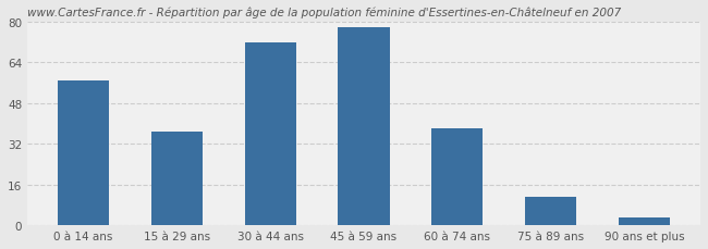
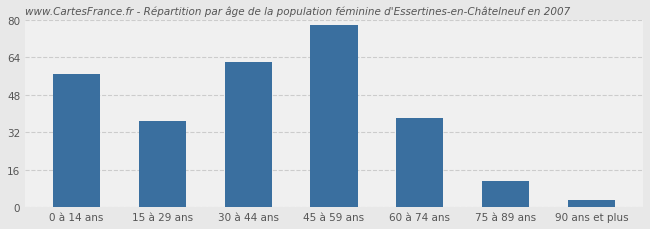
30 à 44 ans: 72 -> 62
